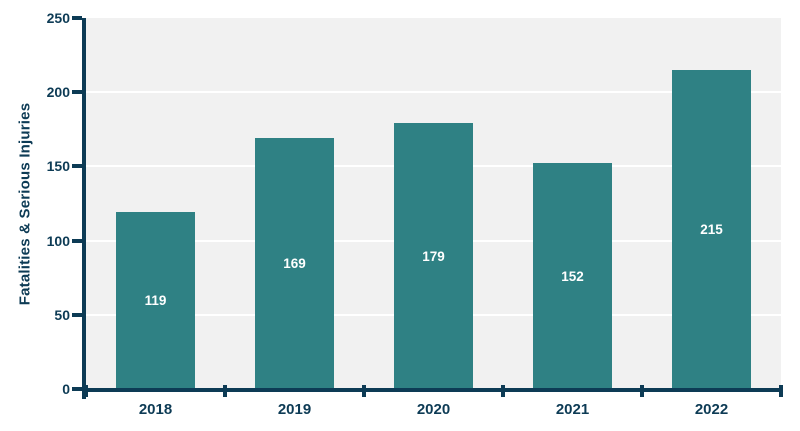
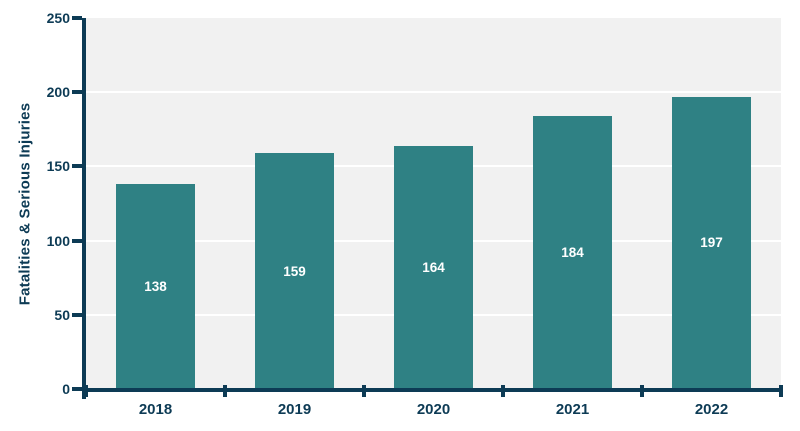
2018: 119 -> 138
2019: 169 -> 159
2020: 179 -> 164
2021: 152 -> 184
2022: 215 -> 197
